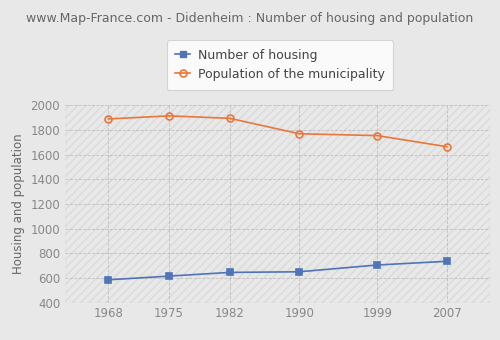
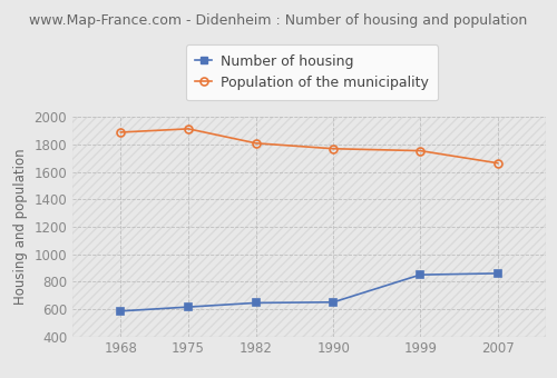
Population of the municipality/1982: 1900 -> 1810
Number of housing/1999: 700 -> 850
Number of housing/2007: 740 -> 860
